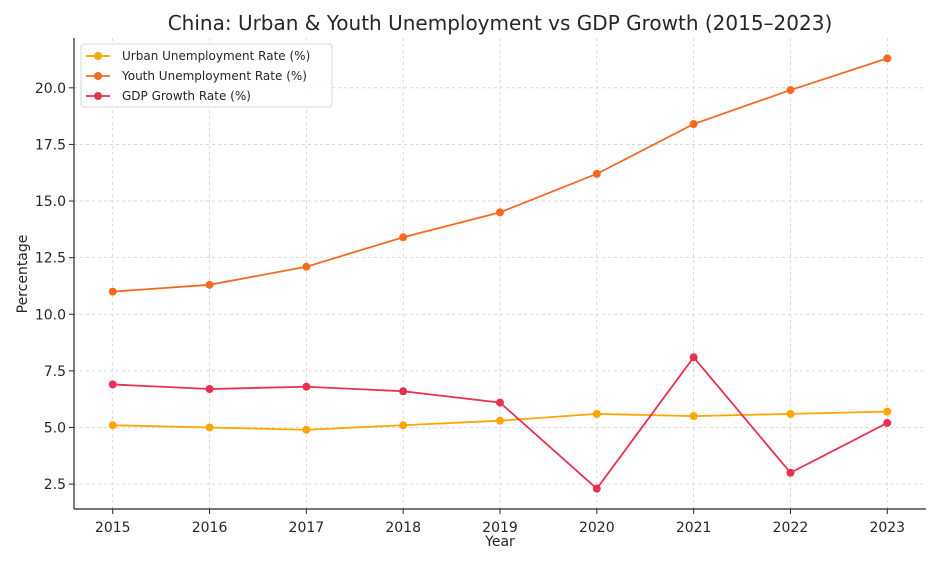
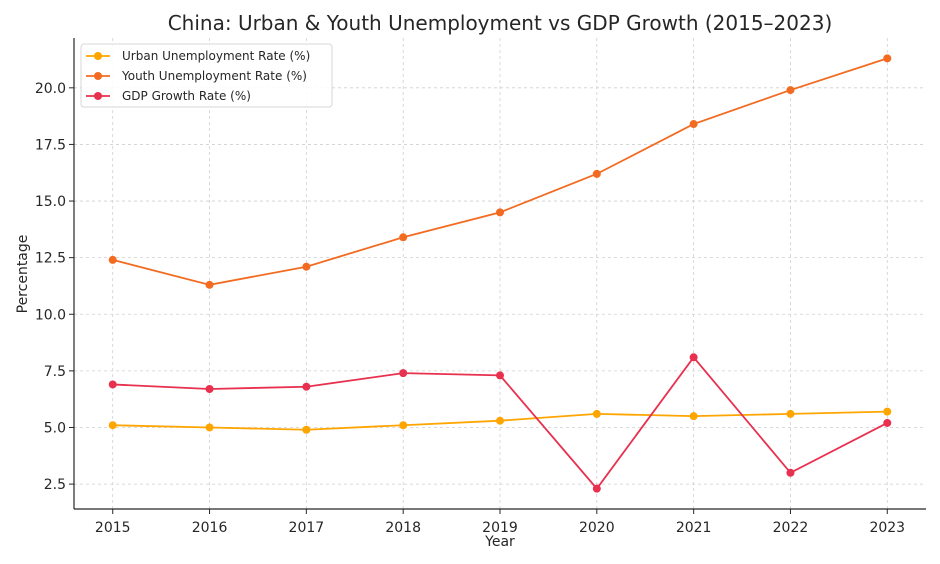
Youth Unemployment Rate (%)/2015: 11.0 -> 12.4
GDP Growth Rate (%)/2018: 6.6 -> 7.4
GDP Growth Rate (%)/2019: 6.1 -> 7.3
